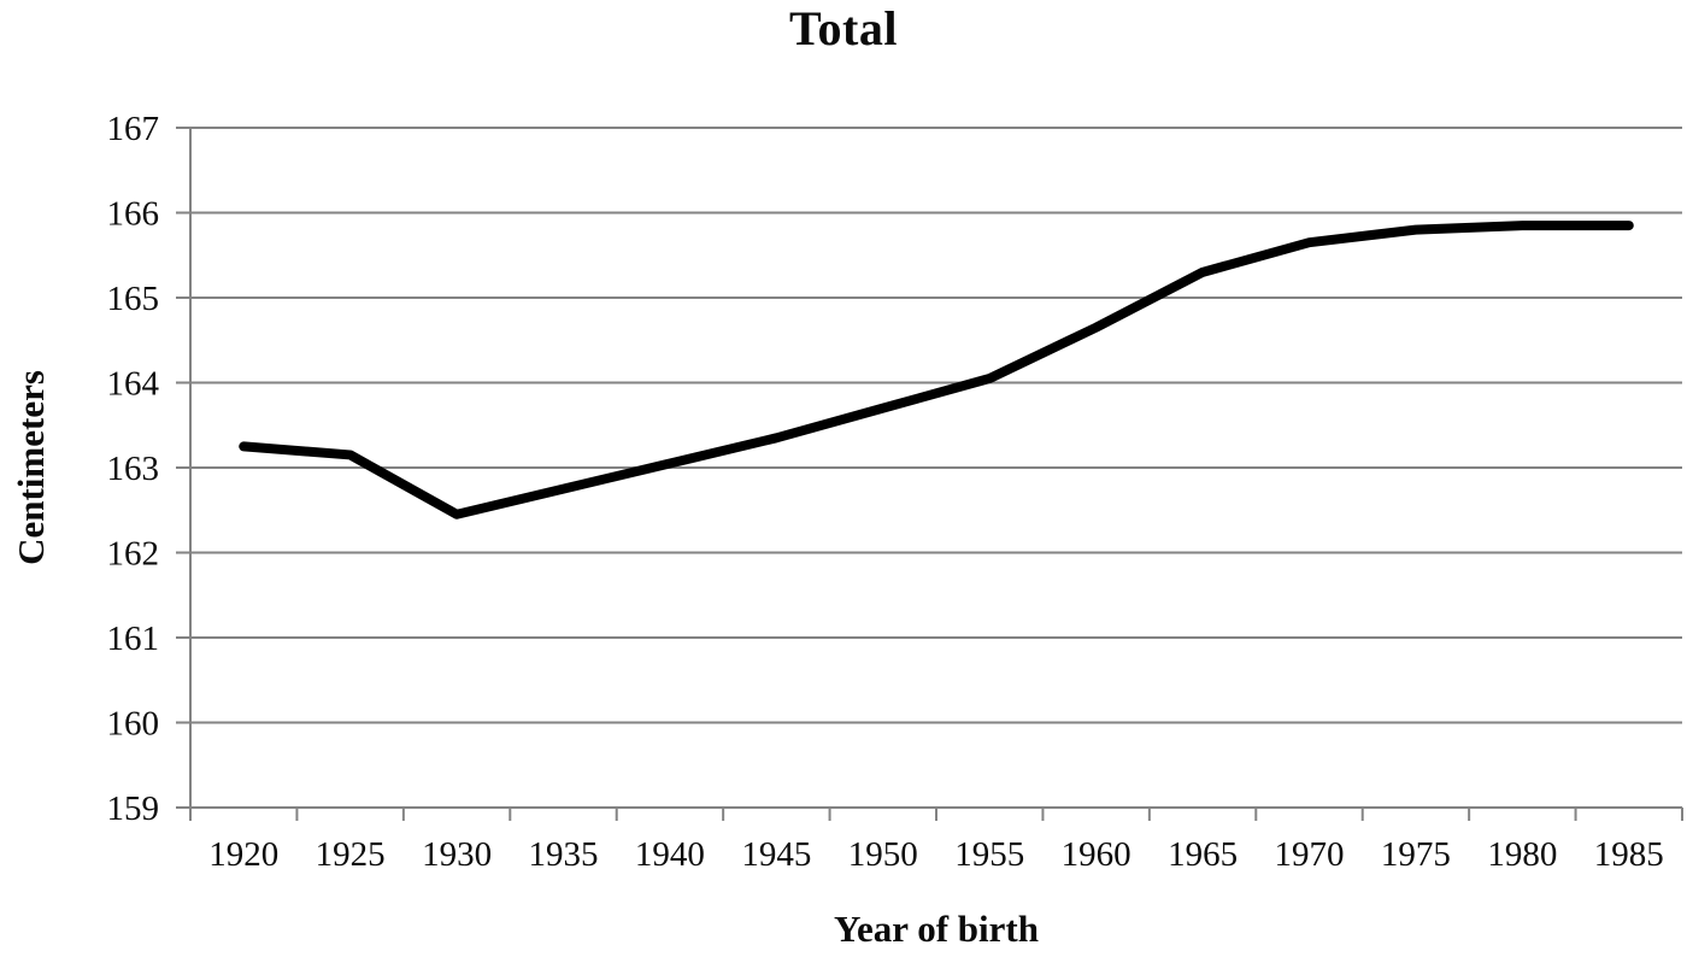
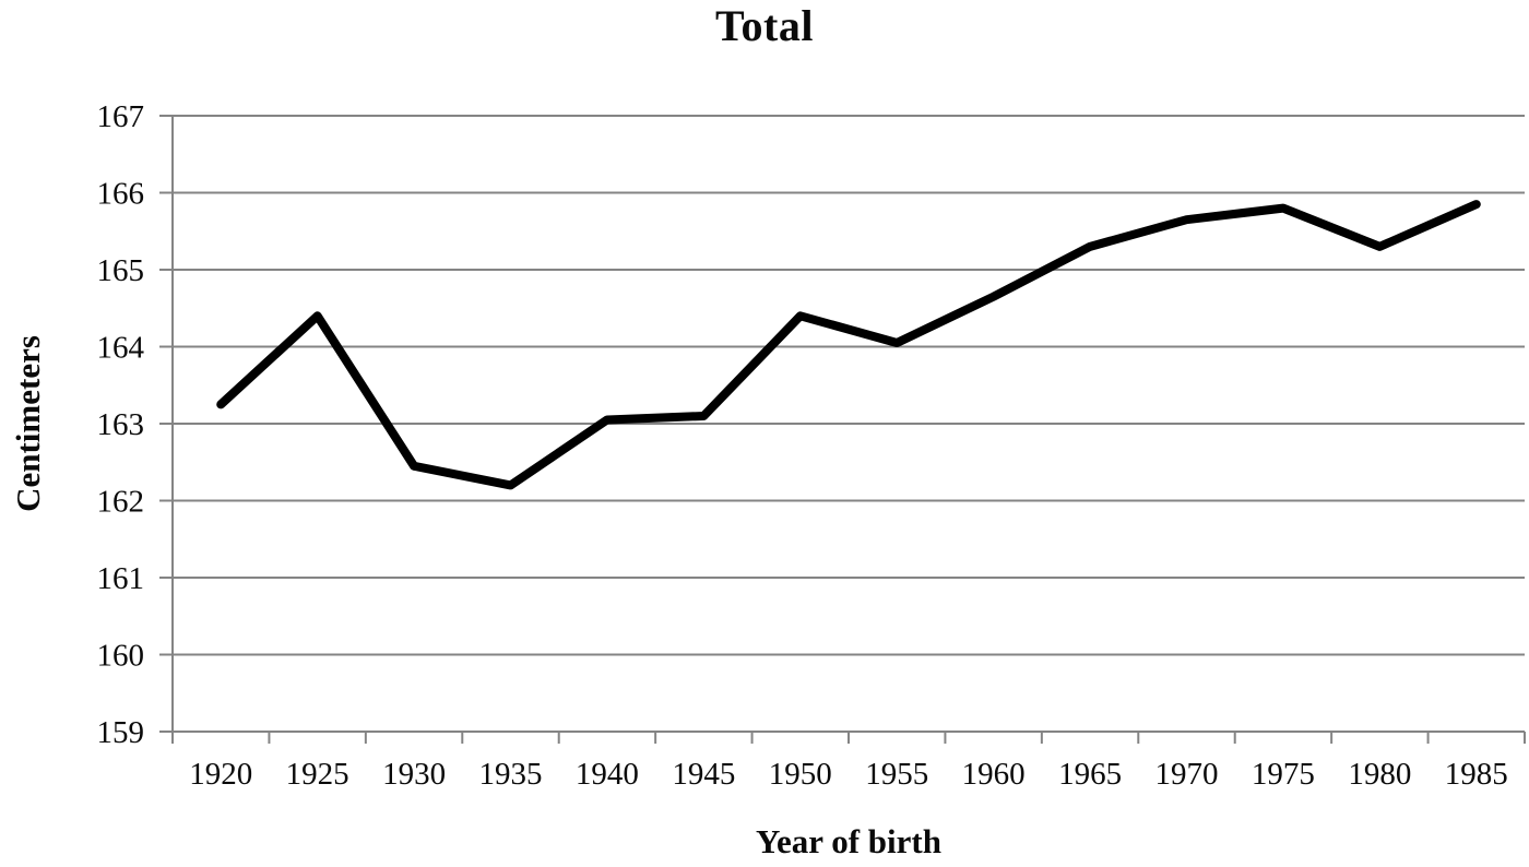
1925: 163.2 -> 164.4
1935: 162.8 -> 162.2
1945: 163.3 -> 163.1
1950: 163.7 -> 164.4
1980: 165.8 -> 165.3
